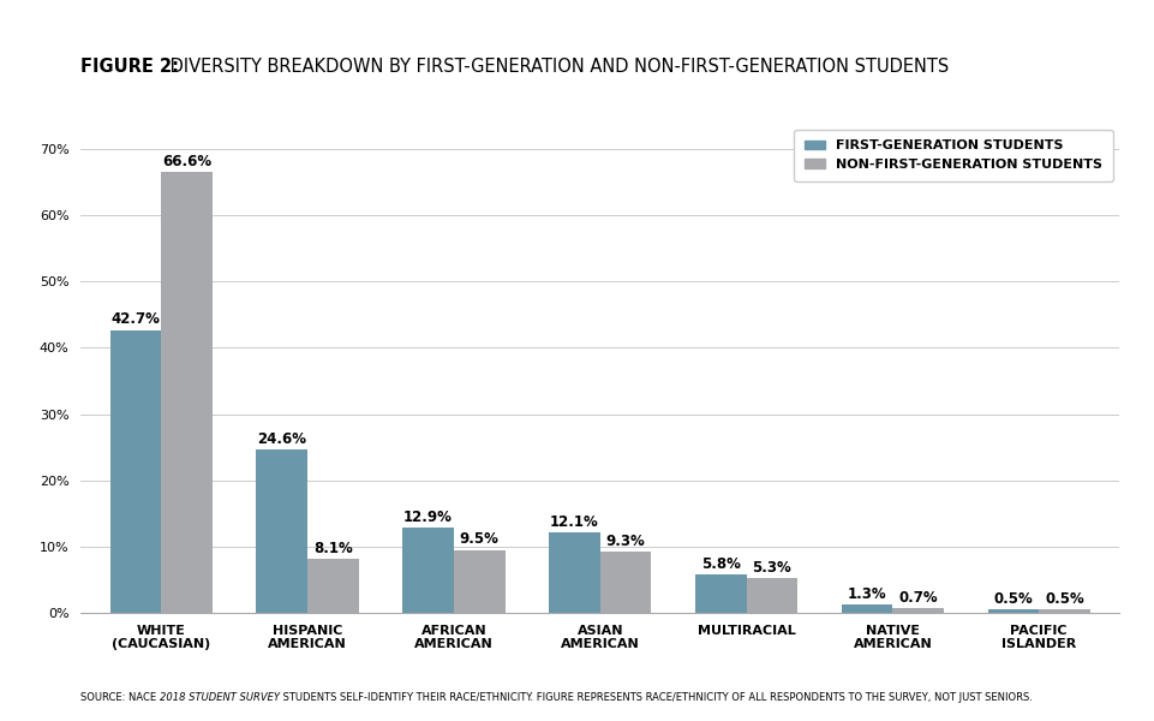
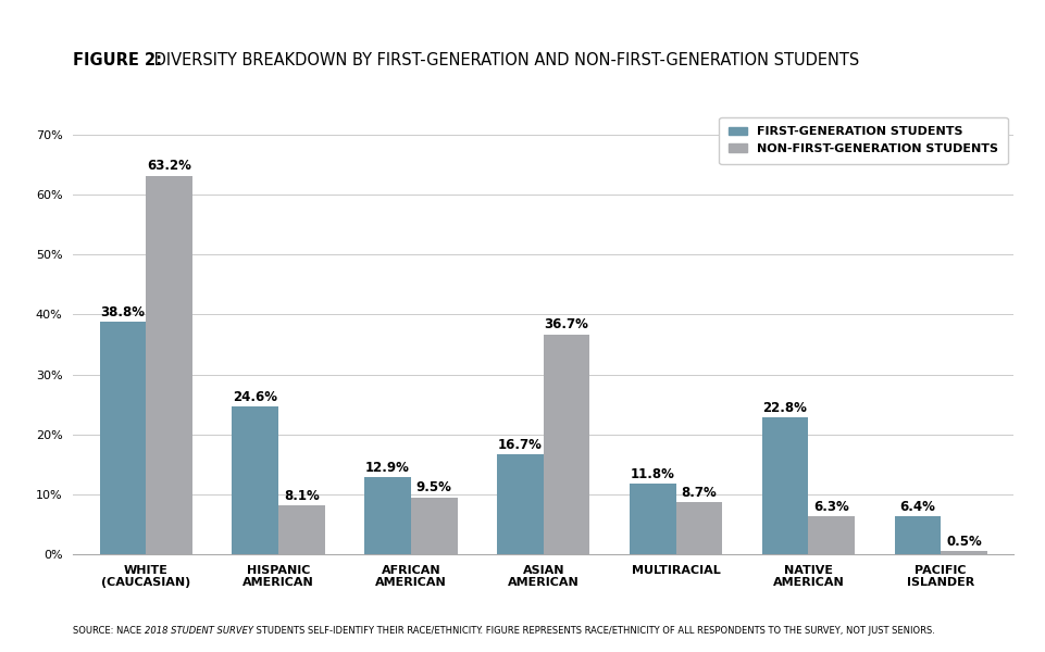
FIRST-GENERATION STUDENTS/WHITE (CAUCASIAN): 42.7% -> 38.8%
NON-FIRST-GENERATION STUDENTS/WHITE (CAUCASIAN): 66.6% -> 63.2%
FIRST-GENERATION STUDENTS/ASIAN AMERICAN: 12.1% -> 16.7%
NON-FIRST-GENERATION STUDENTS/ASIAN AMERICAN: 9.3% -> 36.7%
FIRST-GENERATION STUDENTS/MULTIRACIAL: 5.8% -> 11.8%
NON-FIRST-GENERATION STUDENTS/MULTIRACIAL: 5.3% -> 8.7%
FIRST-GENERATION STUDENTS/NATIVE AMERICAN: 1.3% -> 22.8%
NON-FIRST-GENERATION STUDENTS/NATIVE AMERICAN: 0.7% -> 6.3%
FIRST-GENERATION STUDENTS/PACIFIC ISLANDER: 0.5% -> 6.4%
